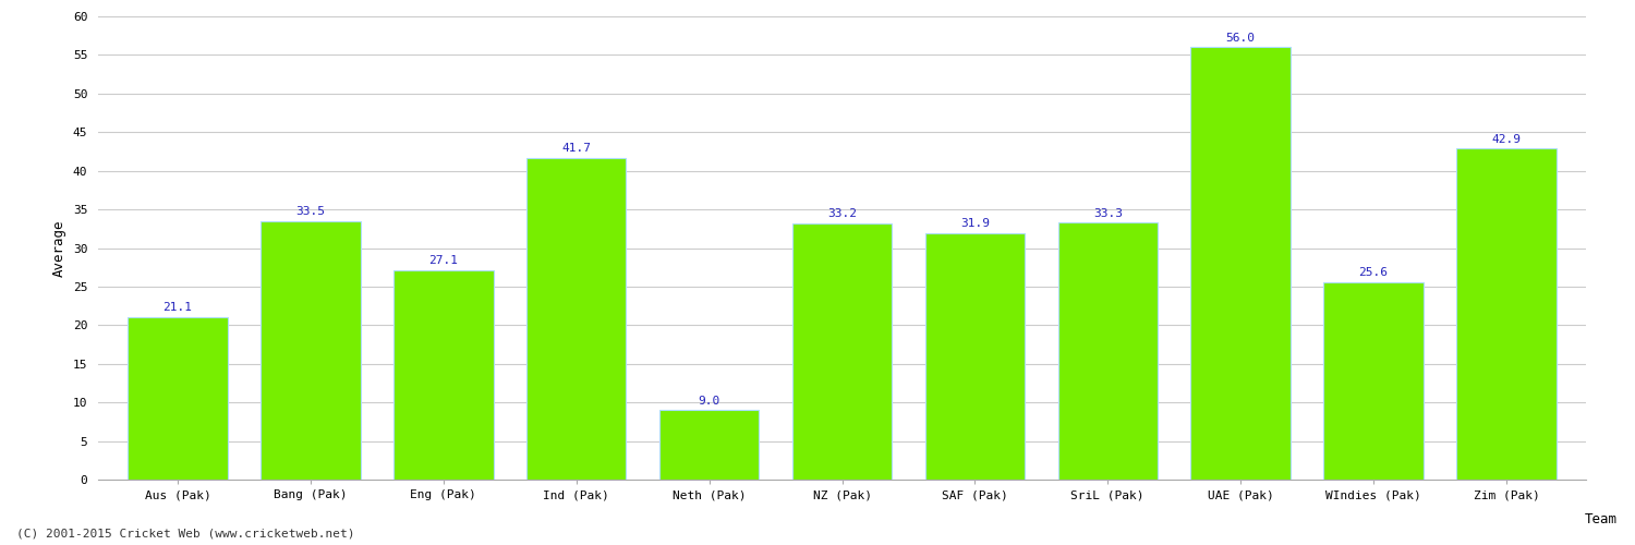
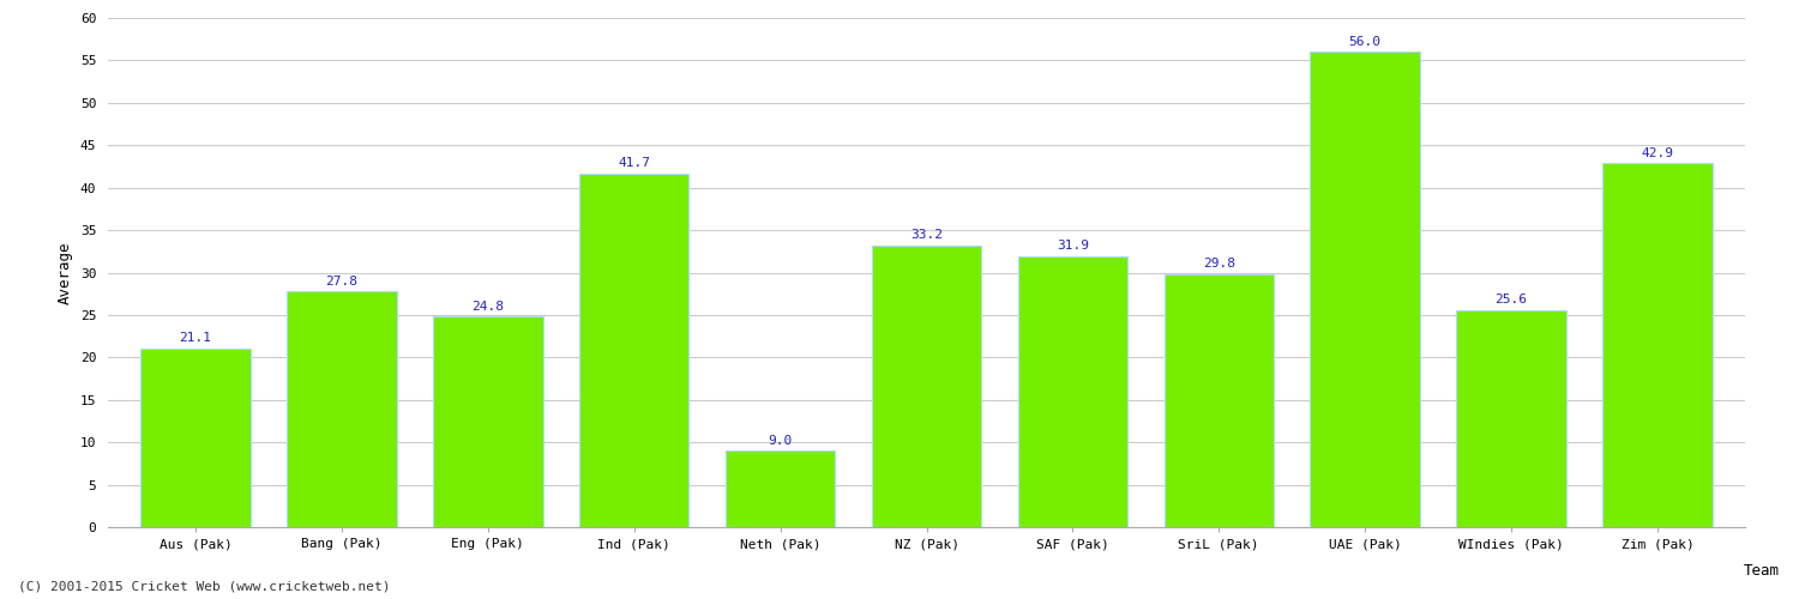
Bang (Pak): 33.5 -> 27.8
Eng (Pak): 27.1 -> 24.8
SriL (Pak): 33.3 -> 29.8
